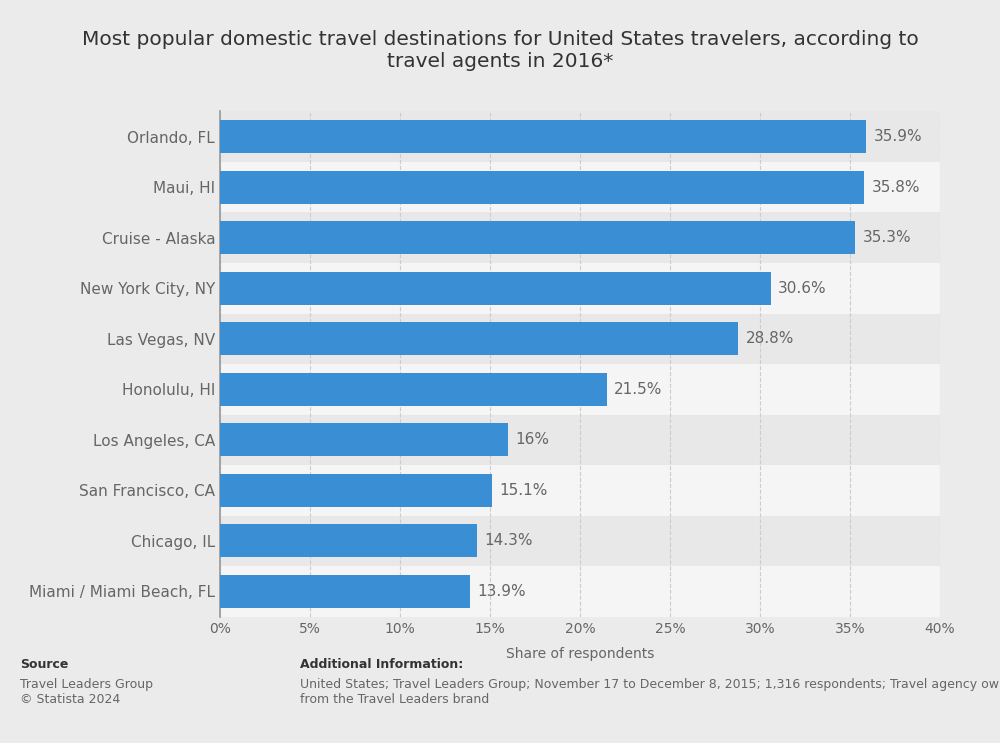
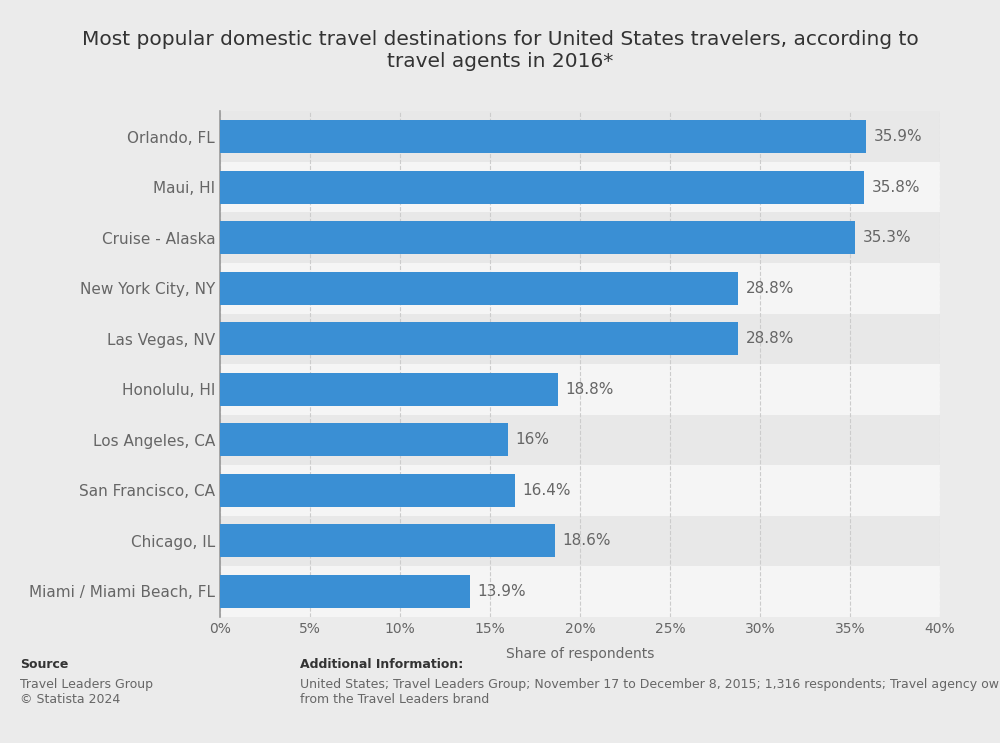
New York City, NY: 30.6% -> 28.8%
Honolulu, HI: 21.5% -> 18.8%
San Francisco, CA: 15.1% -> 16.4%
Chicago, IL: 14.3% -> 18.6%
